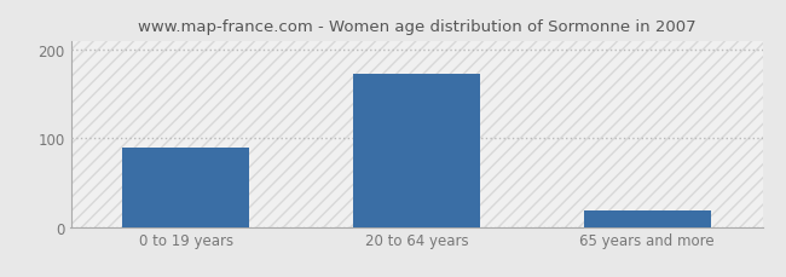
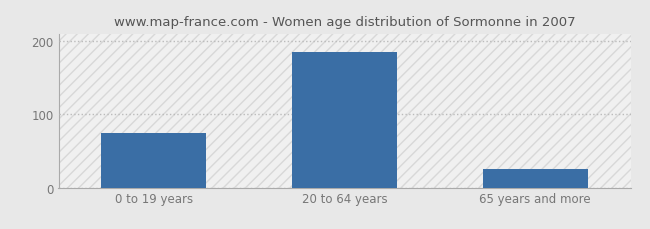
0 to 19 years: 90 -> 75
20 to 64 years: 172 -> 185
65 years and more: 18 -> 25
